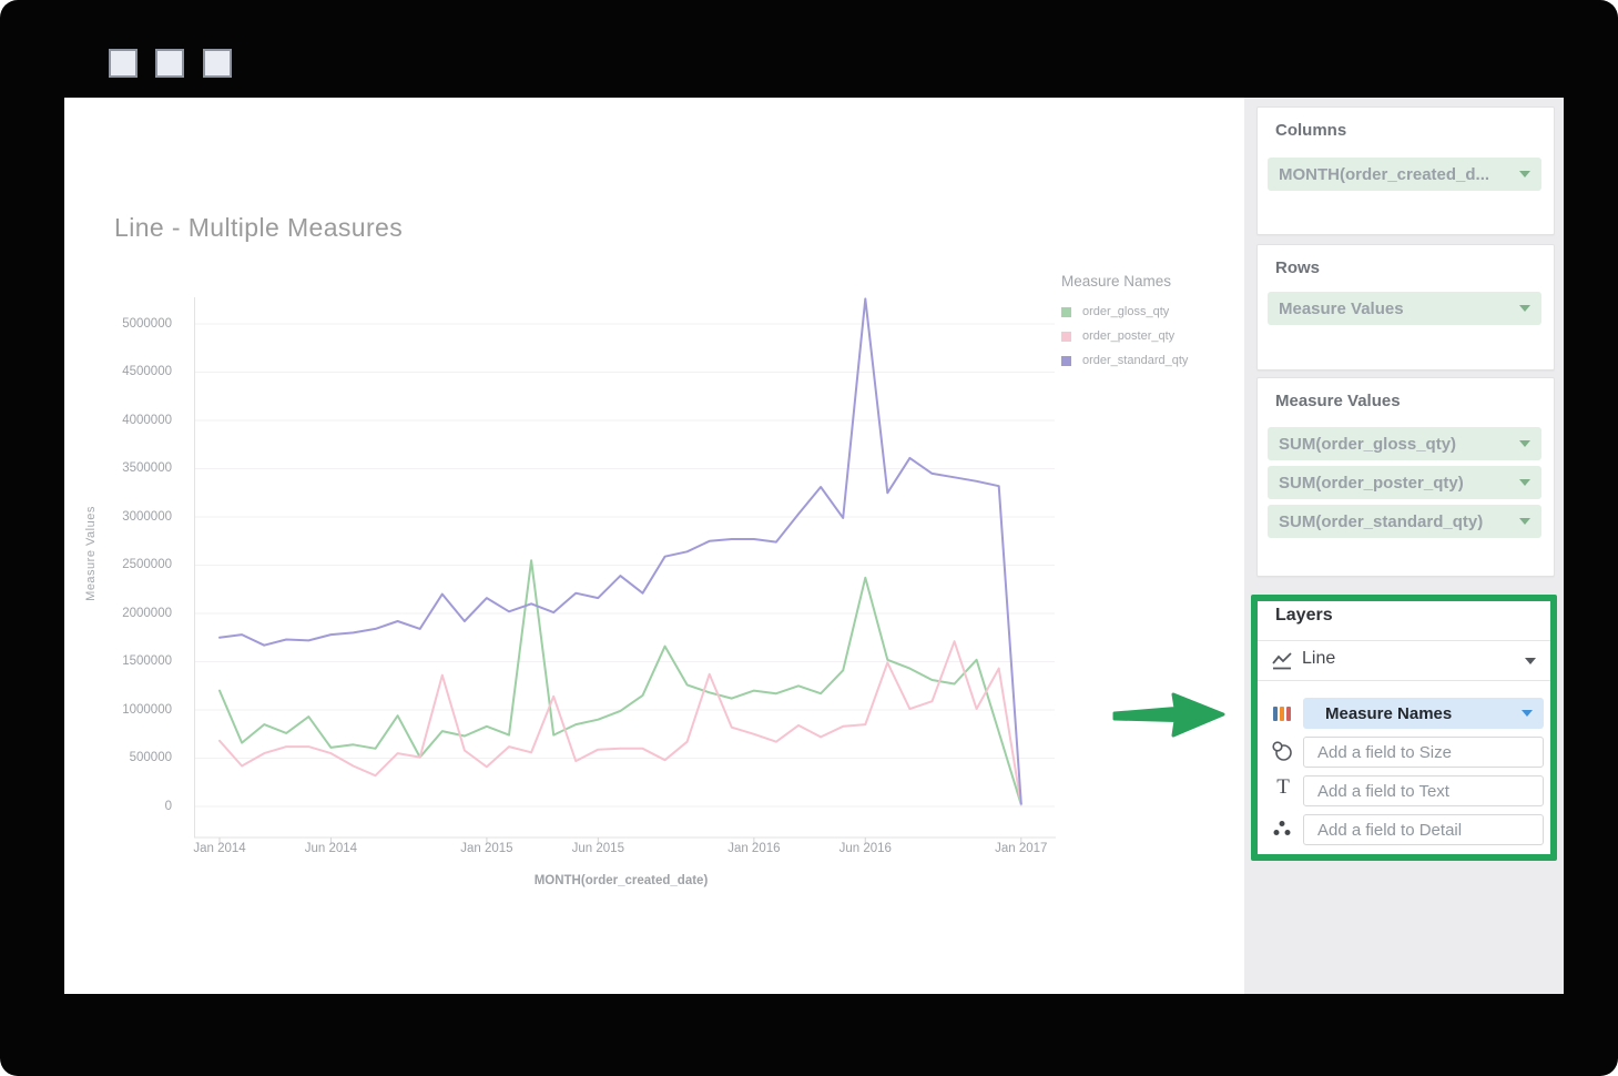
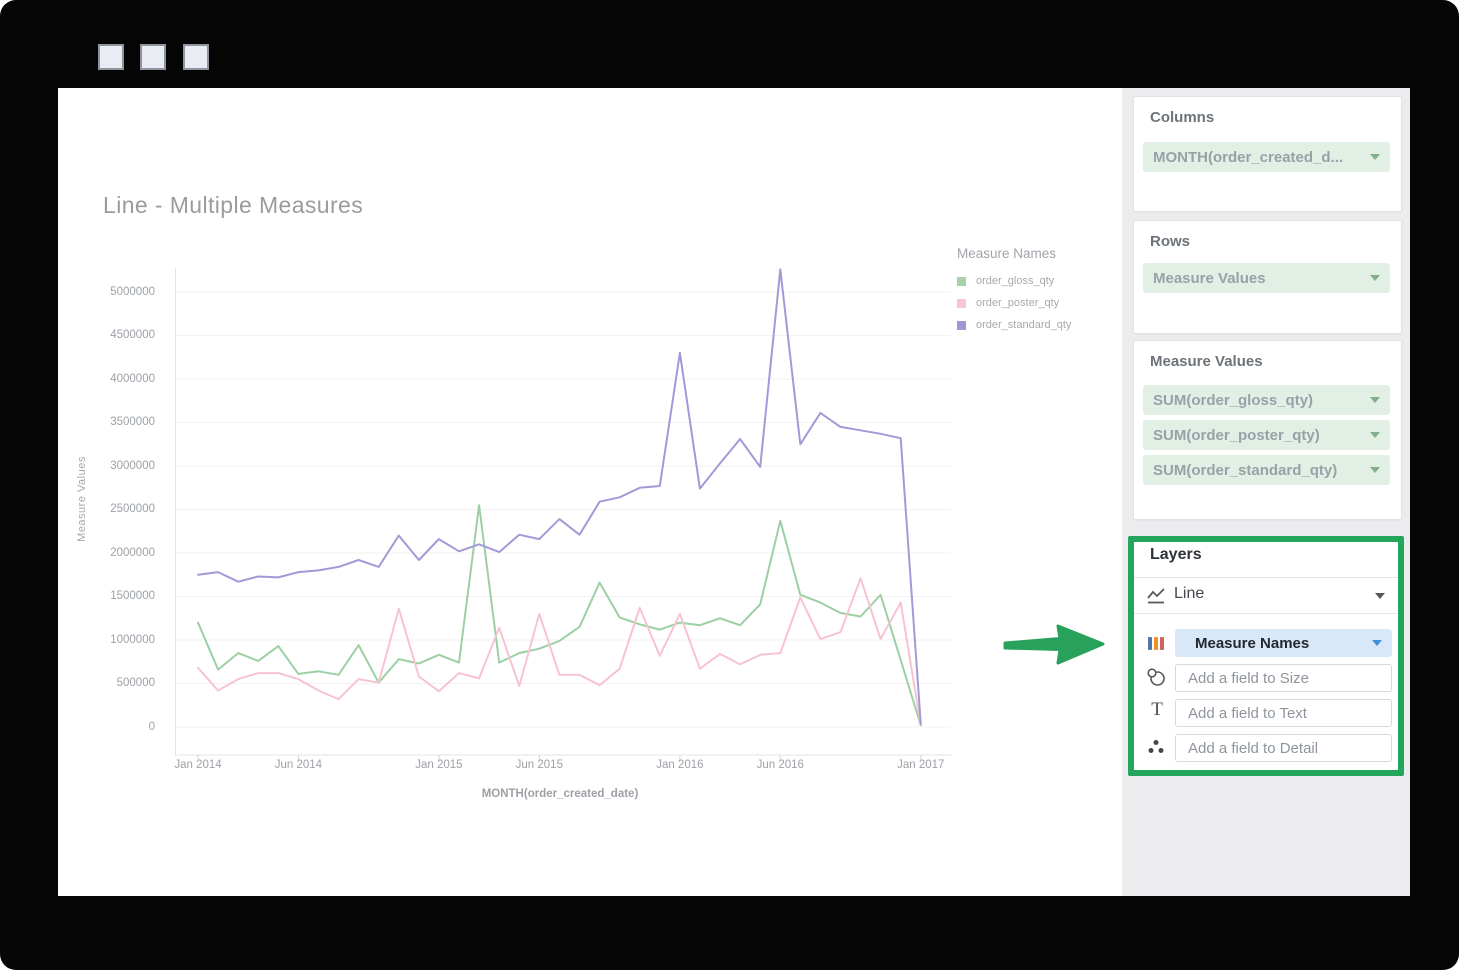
order_poster_qty/Jun 2015: 600000 -> 1300000
order_poster_qty/Jan 2016: 800000 -> 1300000
order_standard_qty/Jan 2016: 2800000 -> 4300000
